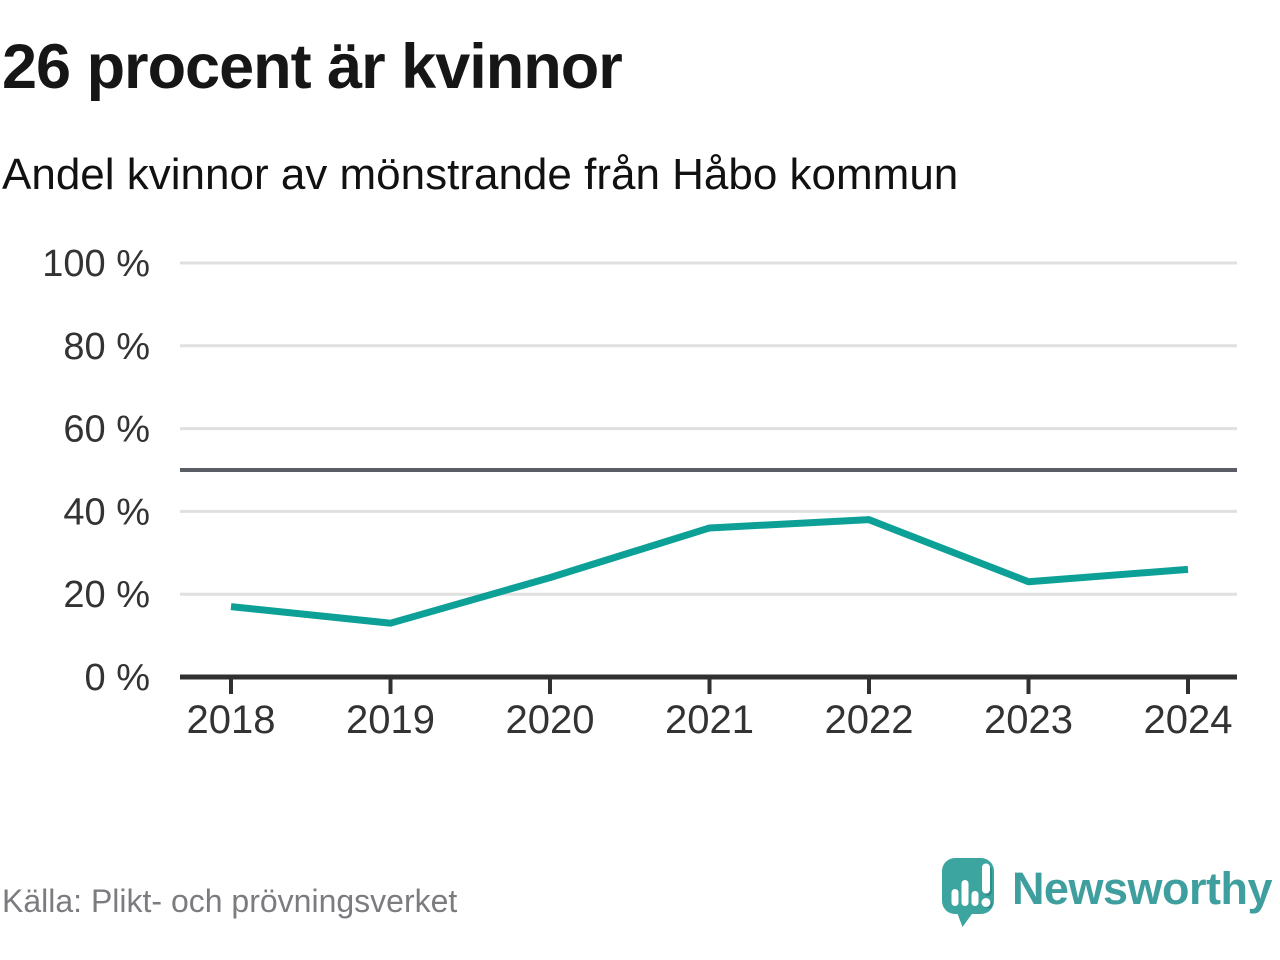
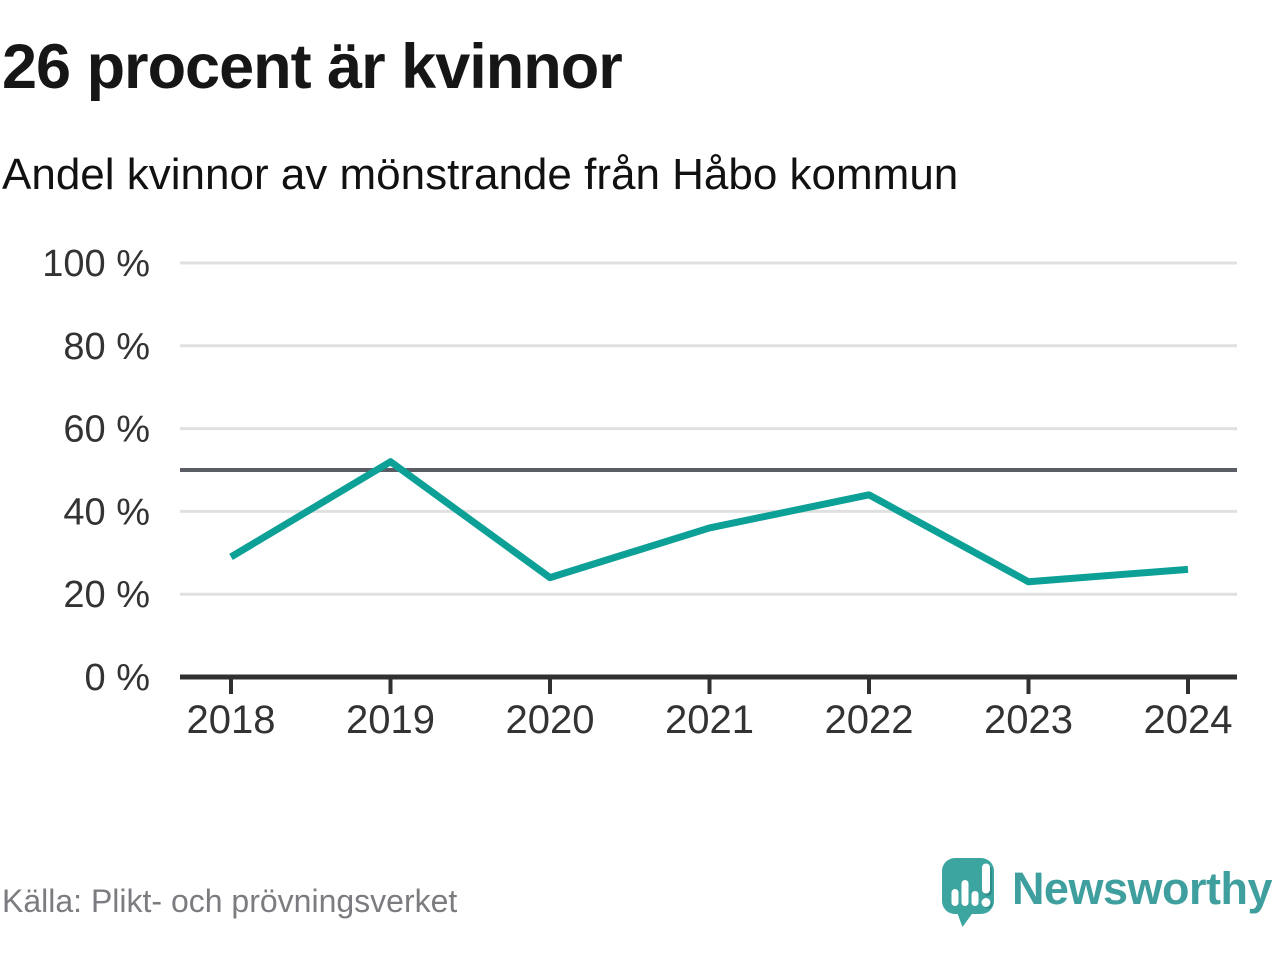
2018: 17% -> 29%
2019: 13% -> 52%
2022: 38% -> 44%
